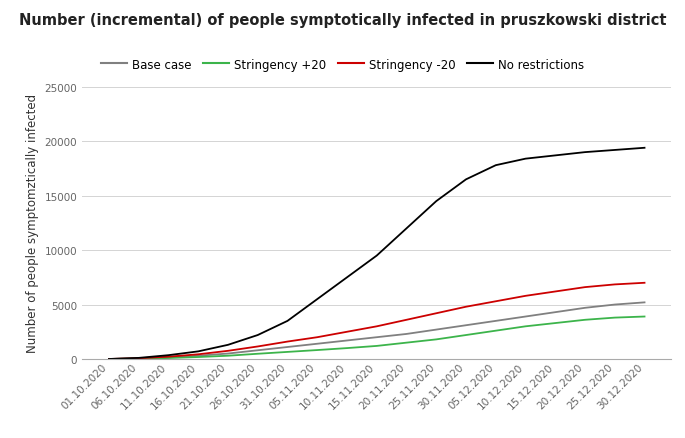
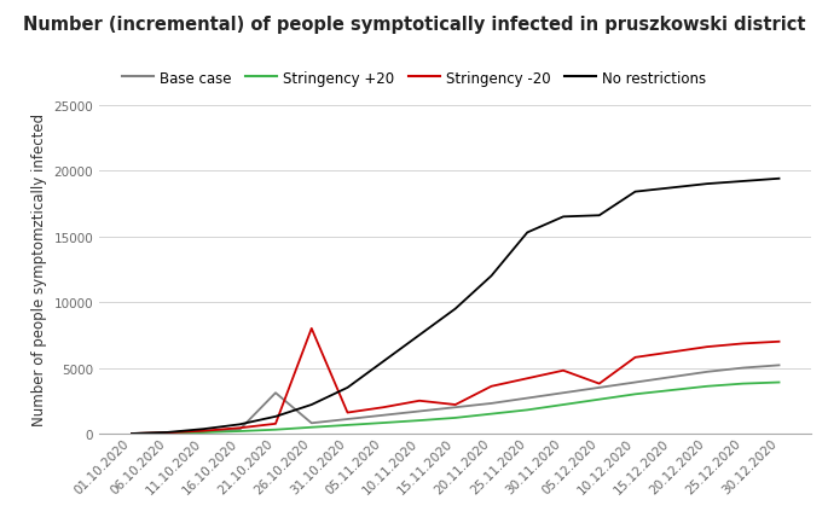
Base case/21.10.2020: 500 -> 3100
Stringency -20/26.10.2020: 1200 -> 8000
Stringency -20/15.11.2020: 3000 -> 2200
No restrictions/25.11.2020: 14500 -> 15300
Stringency -20/05.12.2020: 5300 -> 3800
No restrictions/05.12.2020: 17800 -> 16600
